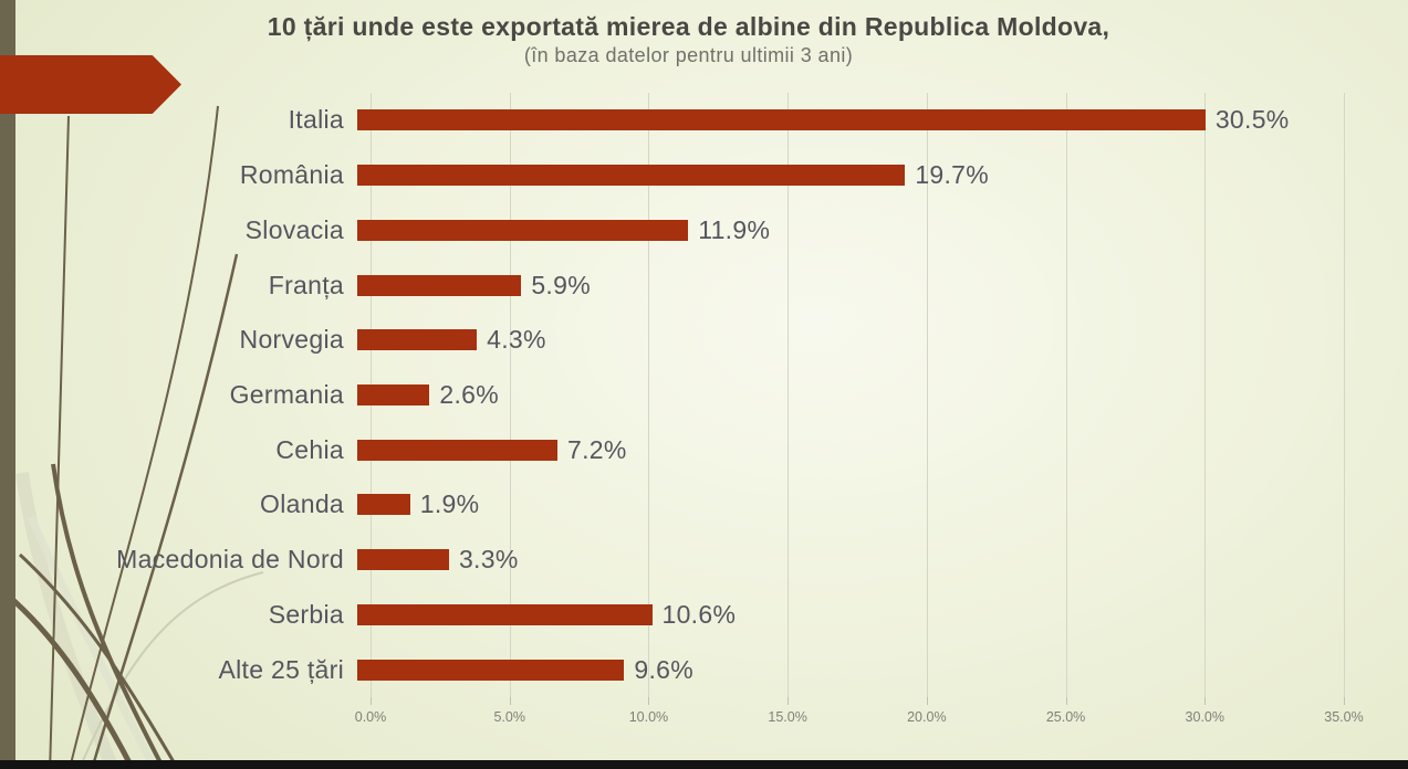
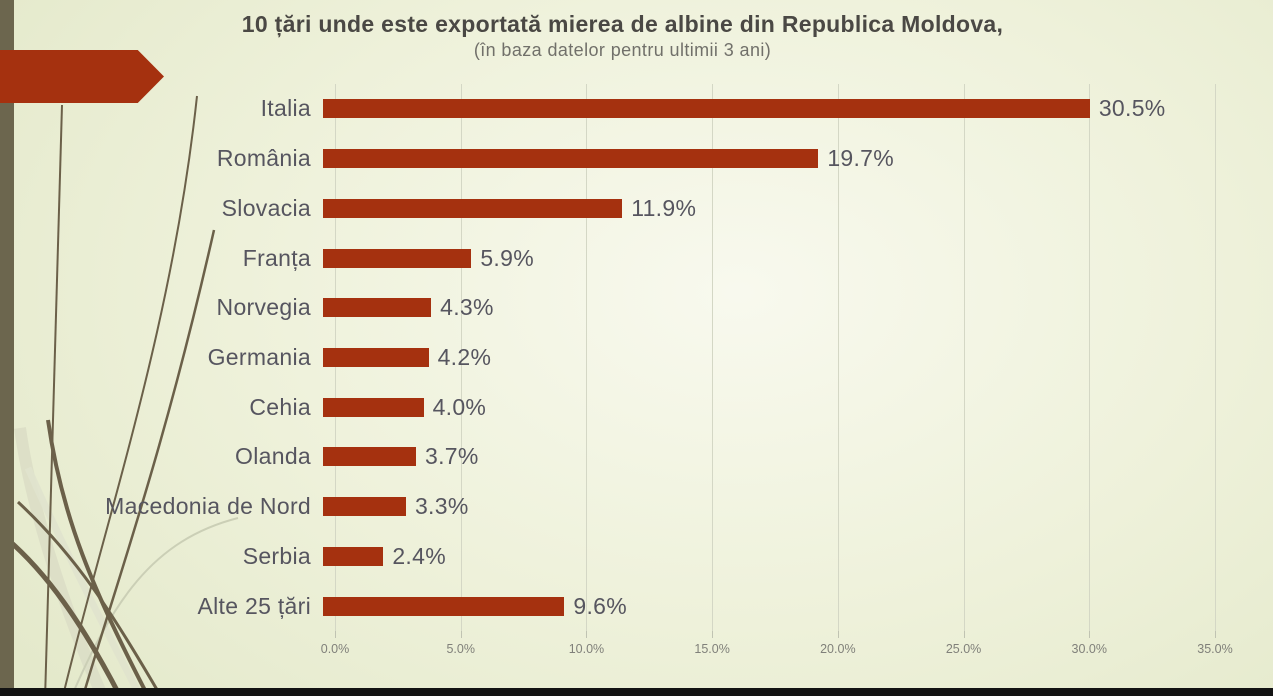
Germania: 2.6% -> 4.2%
Cehia: 7.2% -> 4.0%
Olanda: 1.9% -> 3.7%
Serbia: 10.6% -> 2.4%
